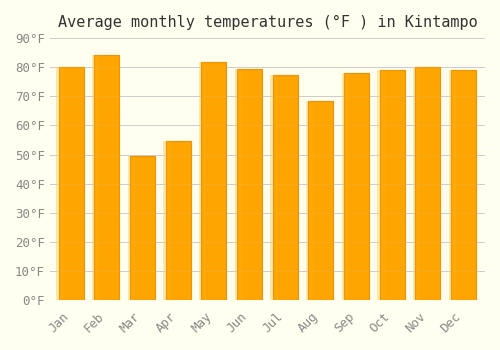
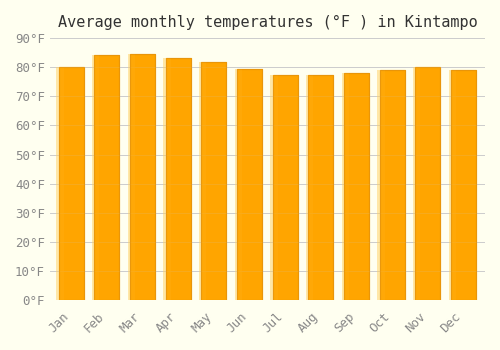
Mar: 49.5°F -> 84.7°F
Apr: 54.5°F -> 83.3°F
Aug: 68.5°F -> 77.2°F
